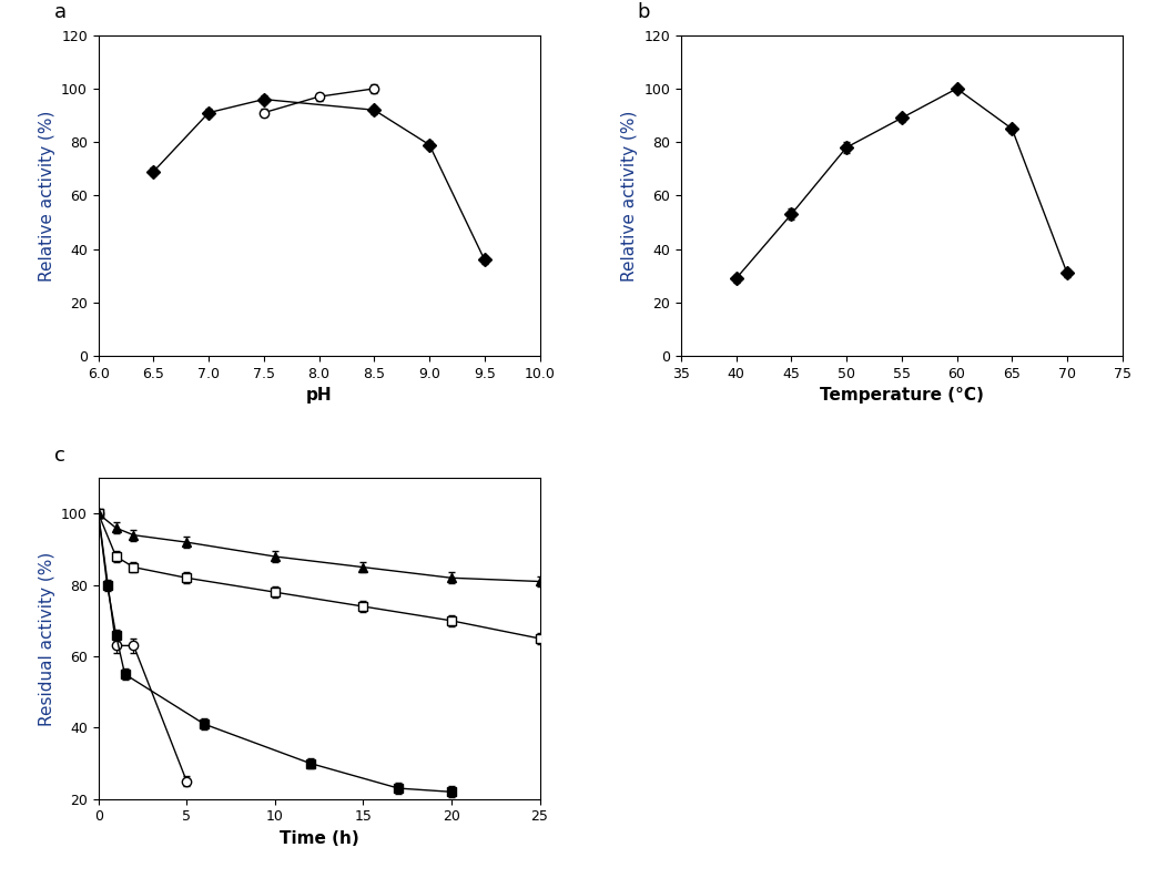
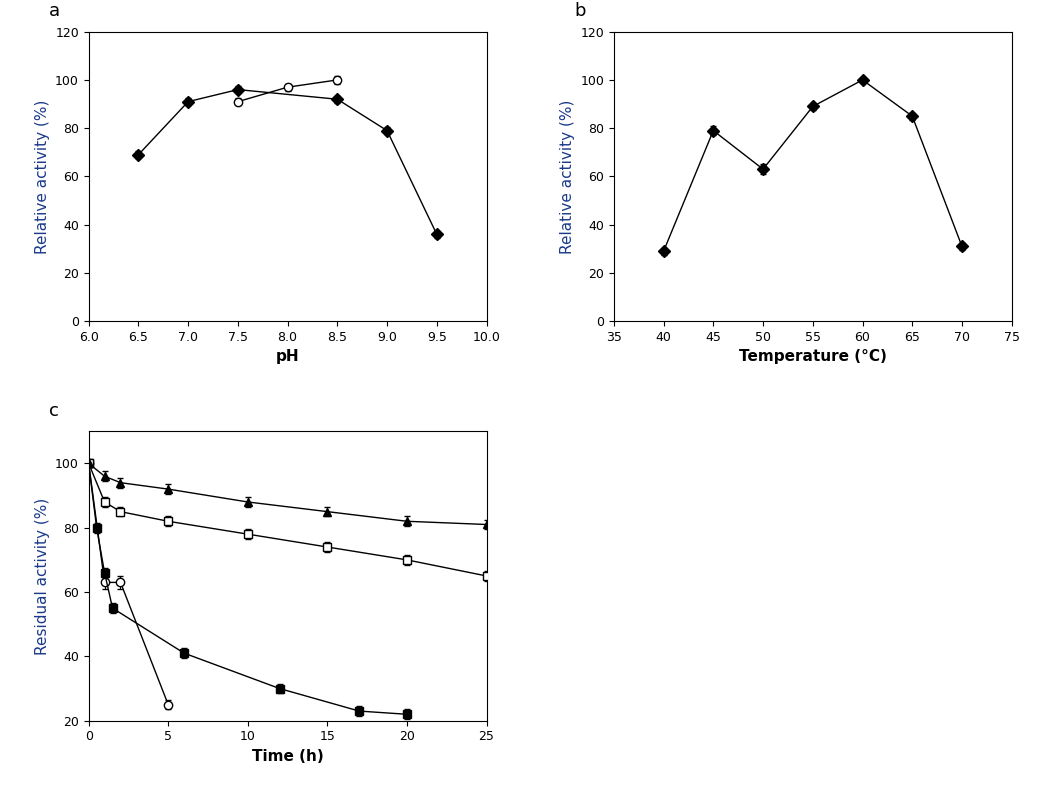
45: 53 -> 79
50: 78 -> 63
